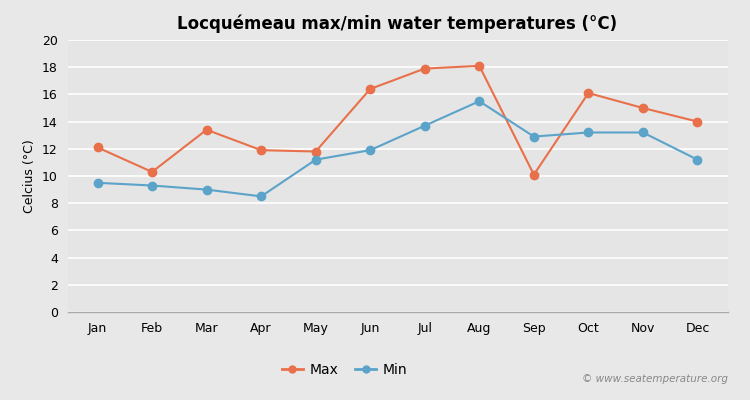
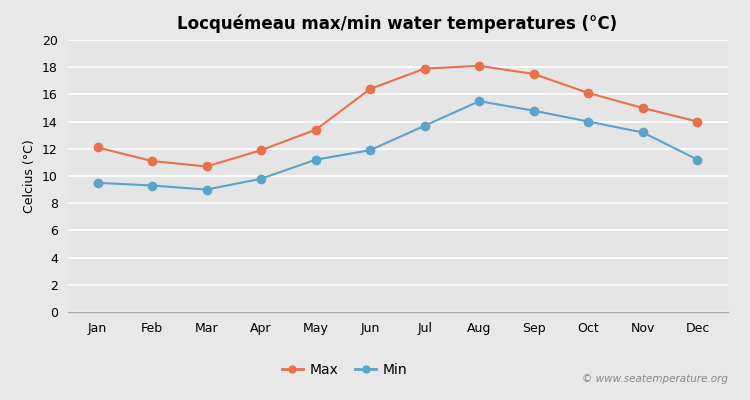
Max/Feb: 10.3 -> 11.1
Max/Mar: 13.4 -> 10.7
Min/Apr: 8.5 -> 9.8
Max/May: 11.8 -> 13.4
Max/Sep: 10.1 -> 17.5
Min/Sep: 12.9 -> 14.8
Min/Oct: 13.2 -> 14.0
